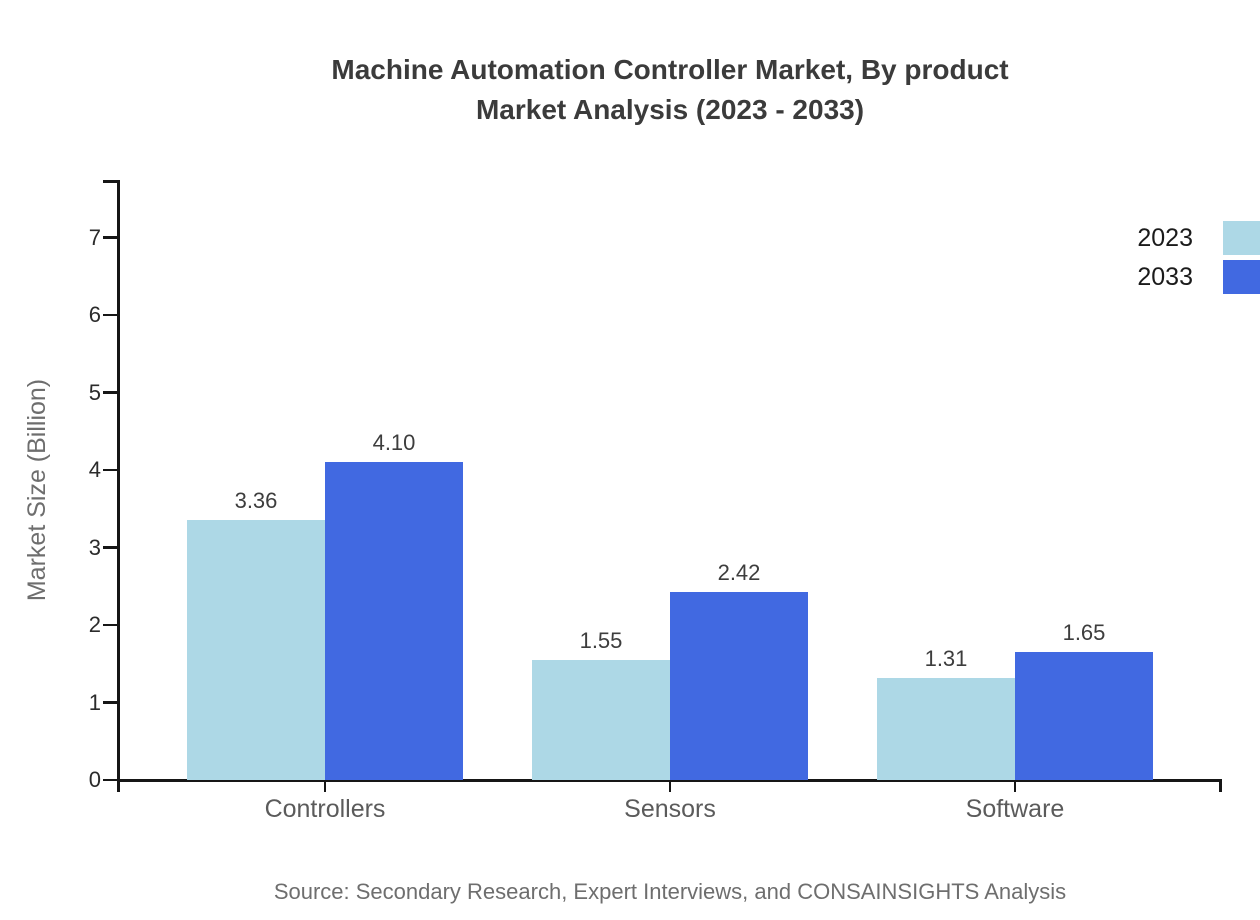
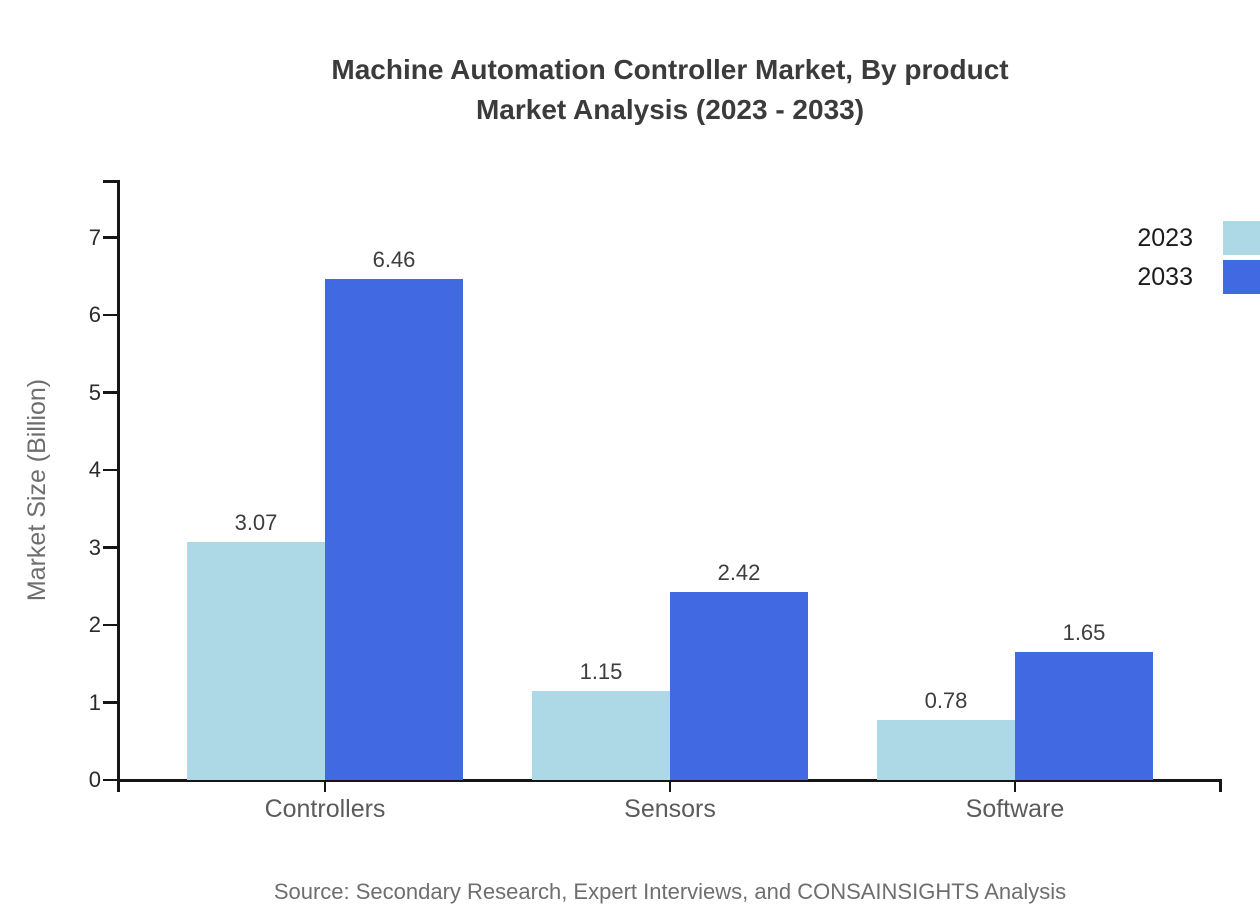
2023/Controllers: 3.36 -> 3.07
2033/Controllers: 4.10 -> 6.46
2023/Sensors: 1.55 -> 1.15
2023/Software: 1.31 -> 0.78
